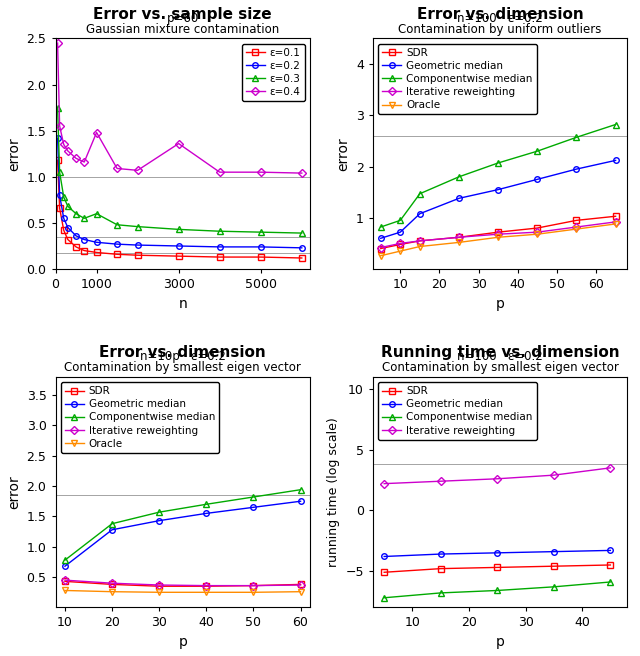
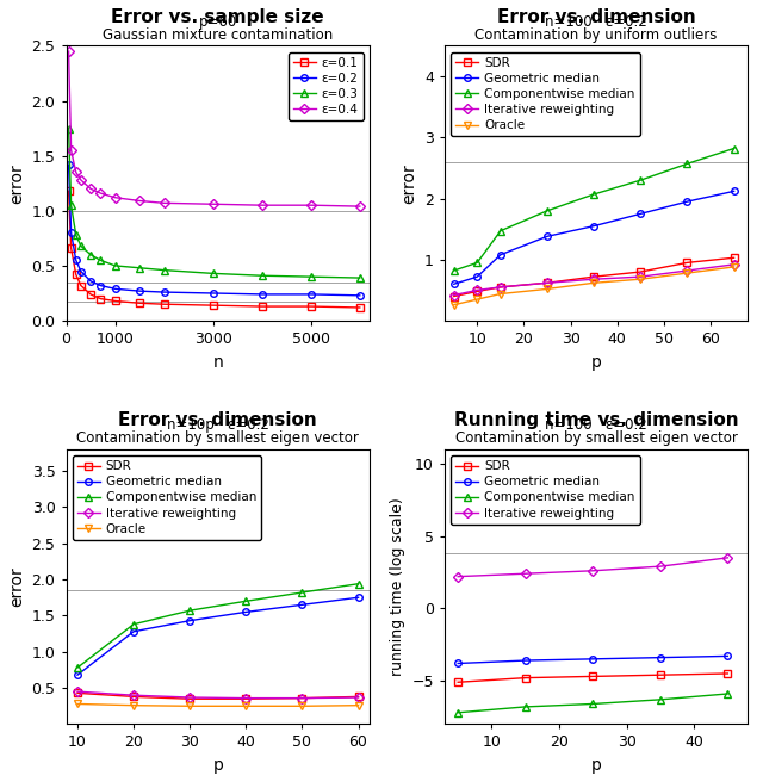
Error vs. sample size/ε=0.3/1000: 0.60 -> 0.50
Error vs. sample size/ε=0.4/1000: 1.48 -> 1.12
Error vs. sample size/ε=0.4/3000: 1.36 -> 1.06
